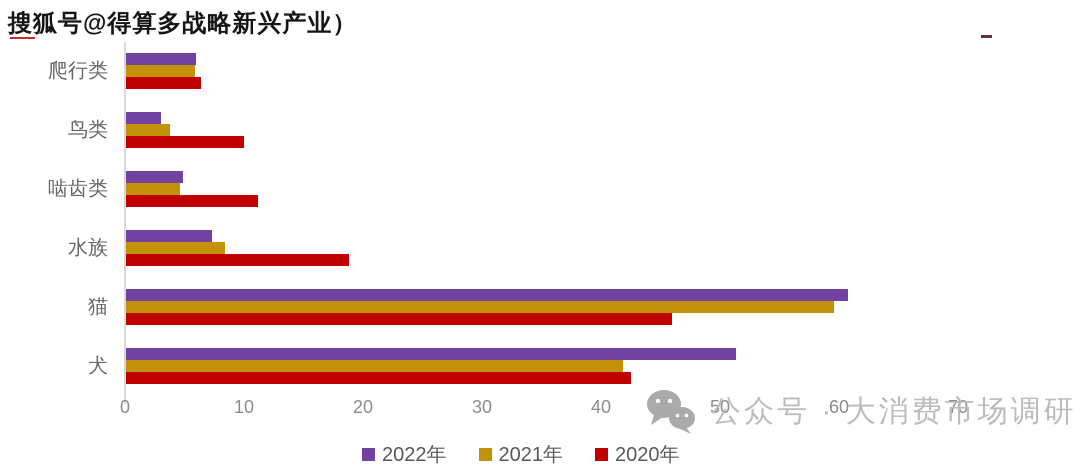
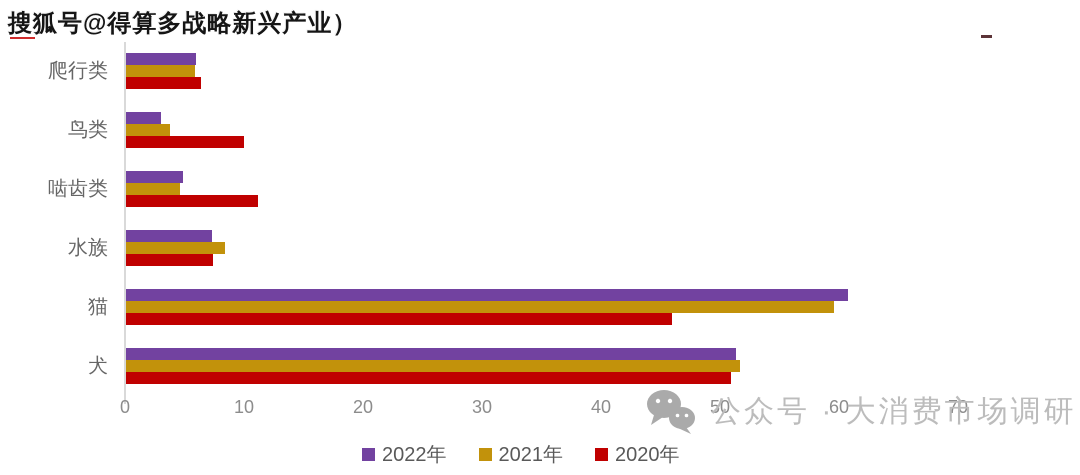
2020年/水族: 18.7 -> 7.3
2021年/犬: 41.8 -> 51.6
2020年/犬: 42.4 -> 50.8
